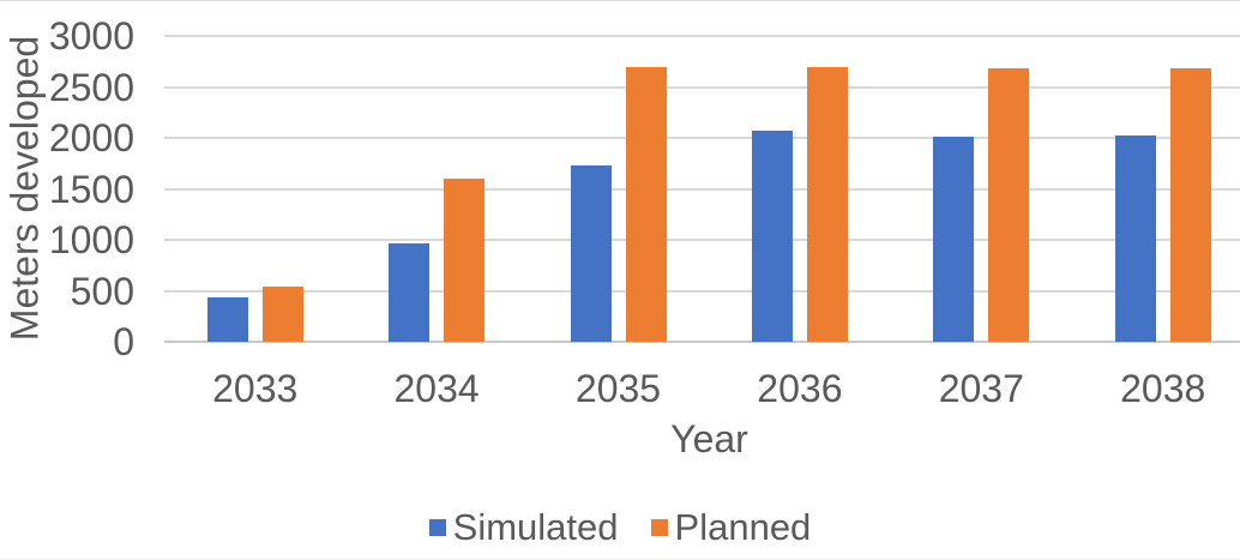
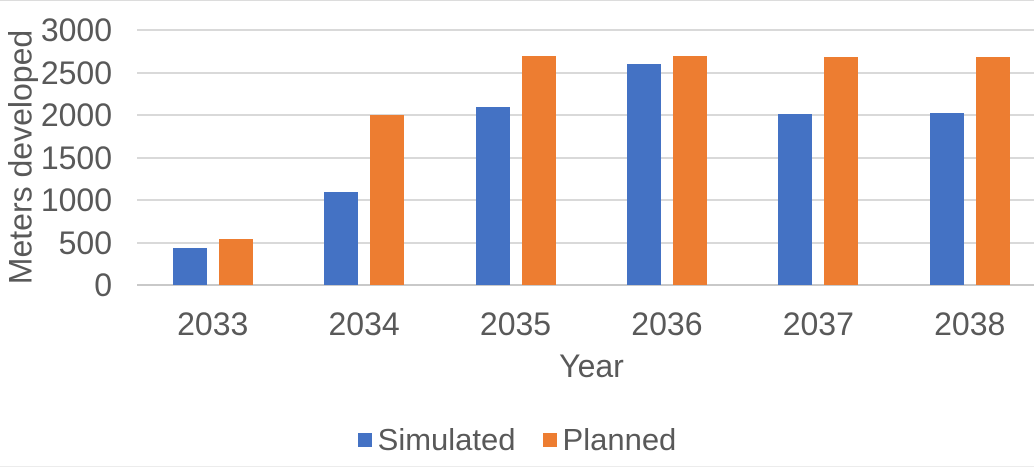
Simulated/2034: 1000 -> 1100
Planned/2034: 1600 -> 2000
Simulated/2035: 1700 -> 2100
Simulated/2036: 2100 -> 2600
